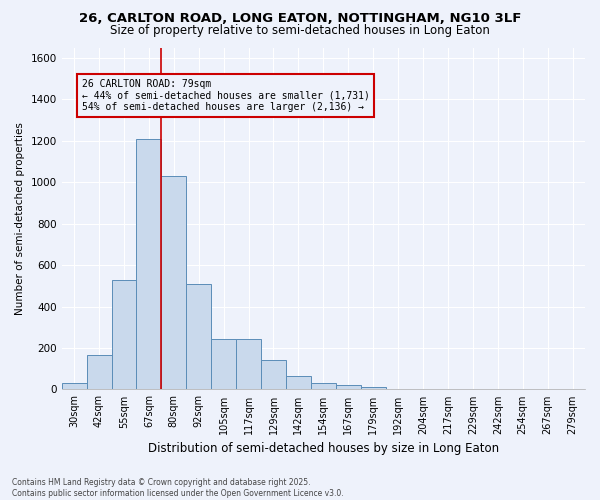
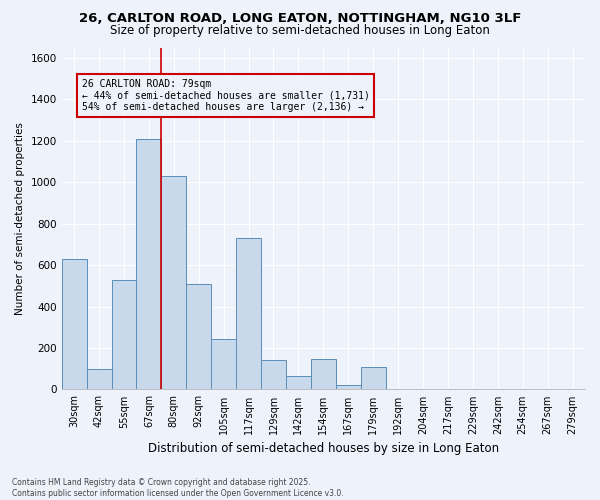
30sqm: 30 -> 630
42sqm: 165 -> 100
117sqm: 245 -> 730
154sqm: 30 -> 145
179sqm: 10 -> 110
